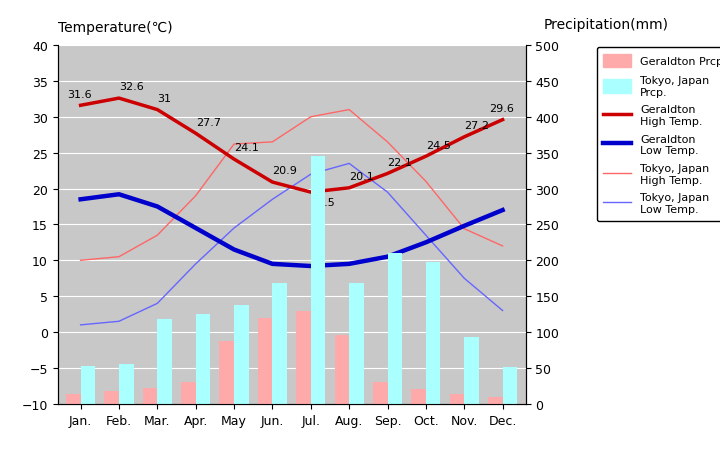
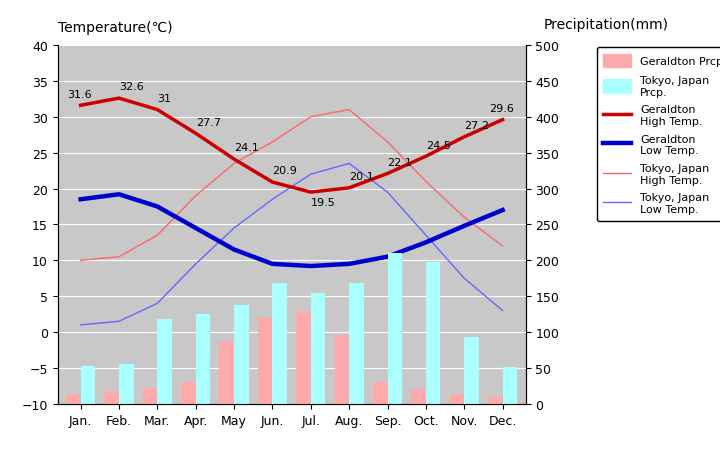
Tokyo, Japan High Temp./May: 26.2 -> 23.5
Tokyo, Japan Prcp./Jul.: 346 -> 154
Tokyo, Japan High Temp./Nov.: 14.4 -> 16.0
